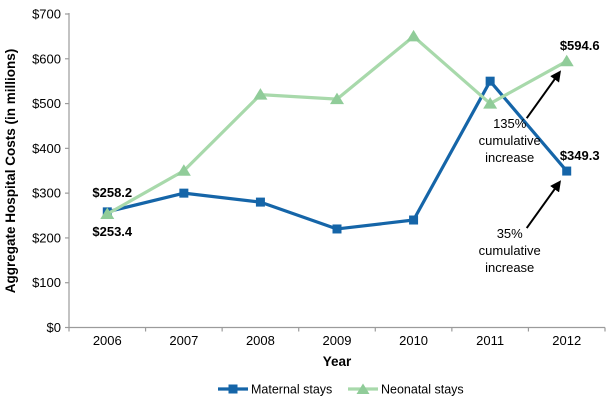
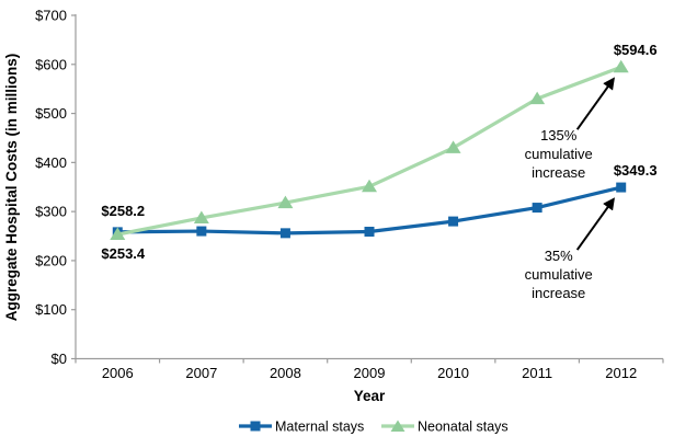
Maternal stays/2007: $300 -> $260
Neonatal stays/2007: $350 -> $290
Maternal stays/2008: $280 -> $260
Neonatal stays/2008: $520 -> $320
Maternal stays/2009: $220 -> $260
Neonatal stays/2009: $510 -> $350
Maternal stays/2010: $240 -> $280
Neonatal stays/2010: $650 -> $430
Maternal stays/2011: $550 -> $310
Neonatal stays/2011: $500 -> $530
